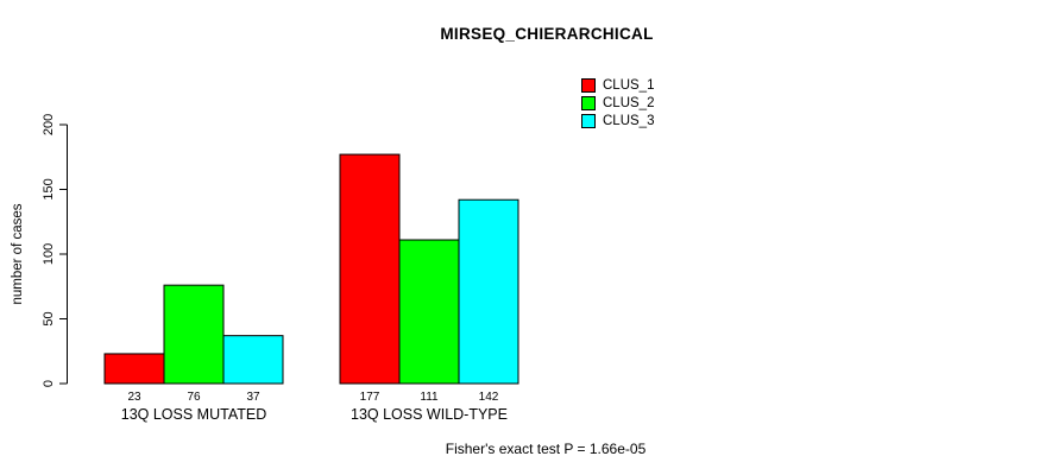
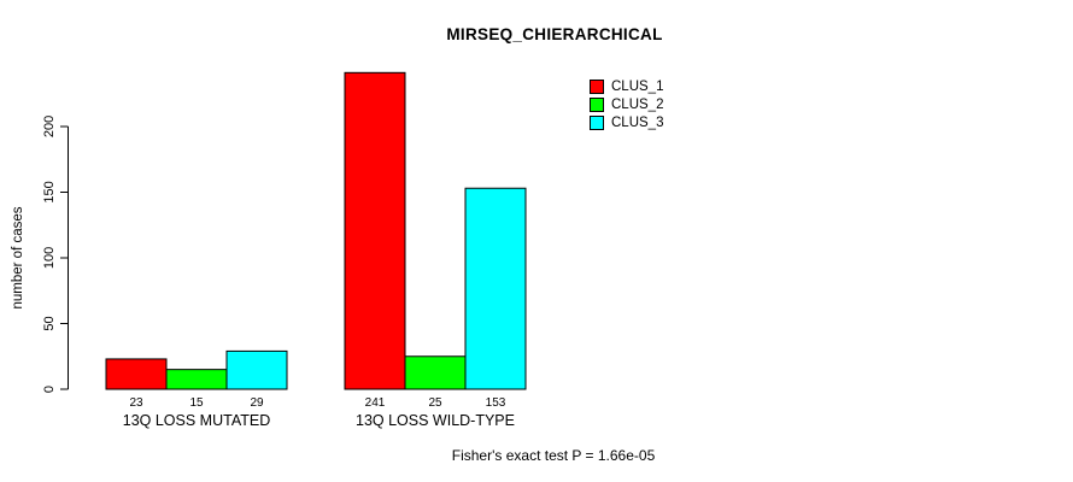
CLUS_2/13Q LOSS MUTATED: 76 -> 15
CLUS_3/13Q LOSS MUTATED: 37 -> 29
CLUS_1/13Q LOSS WILD-TYPE: 177 -> 241
CLUS_2/13Q LOSS WILD-TYPE: 111 -> 25
CLUS_3/13Q LOSS WILD-TYPE: 142 -> 153
